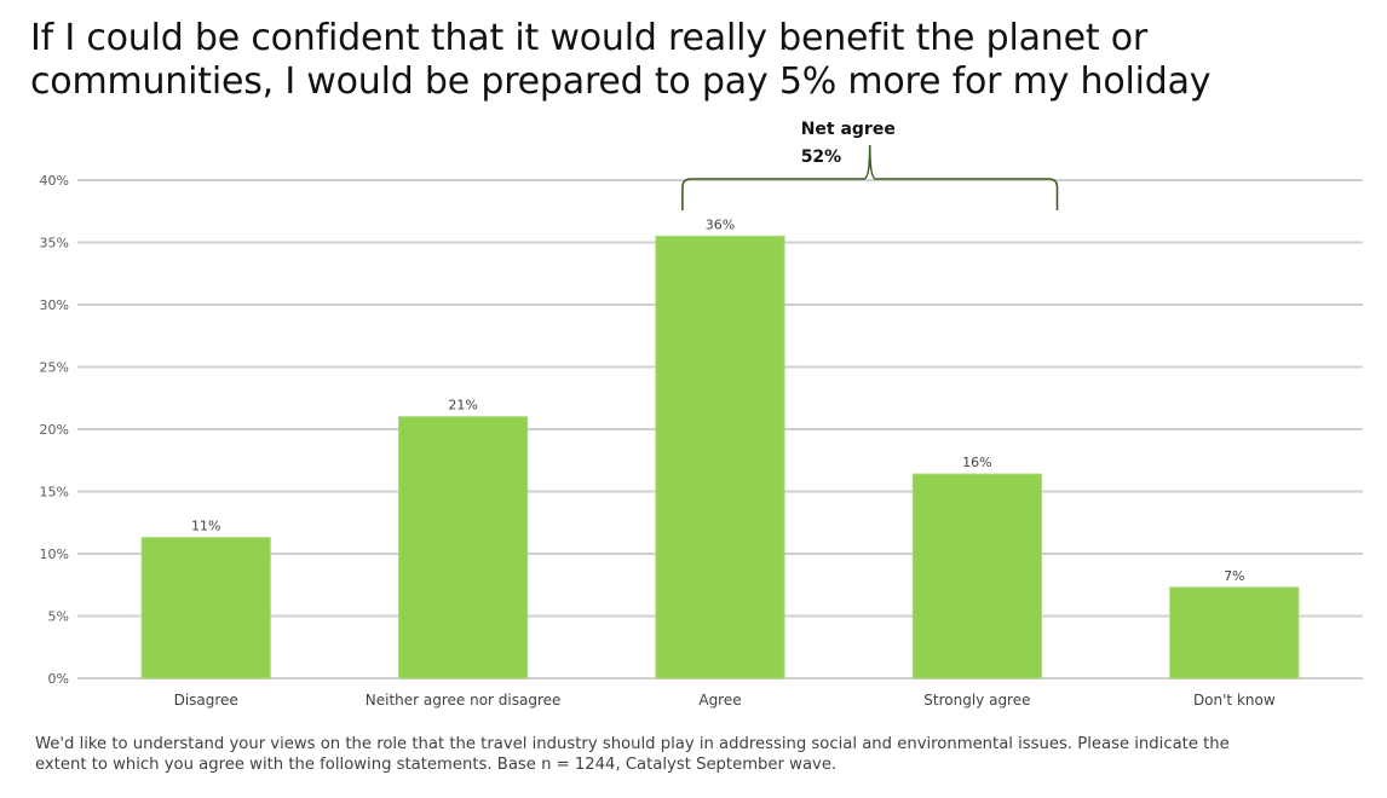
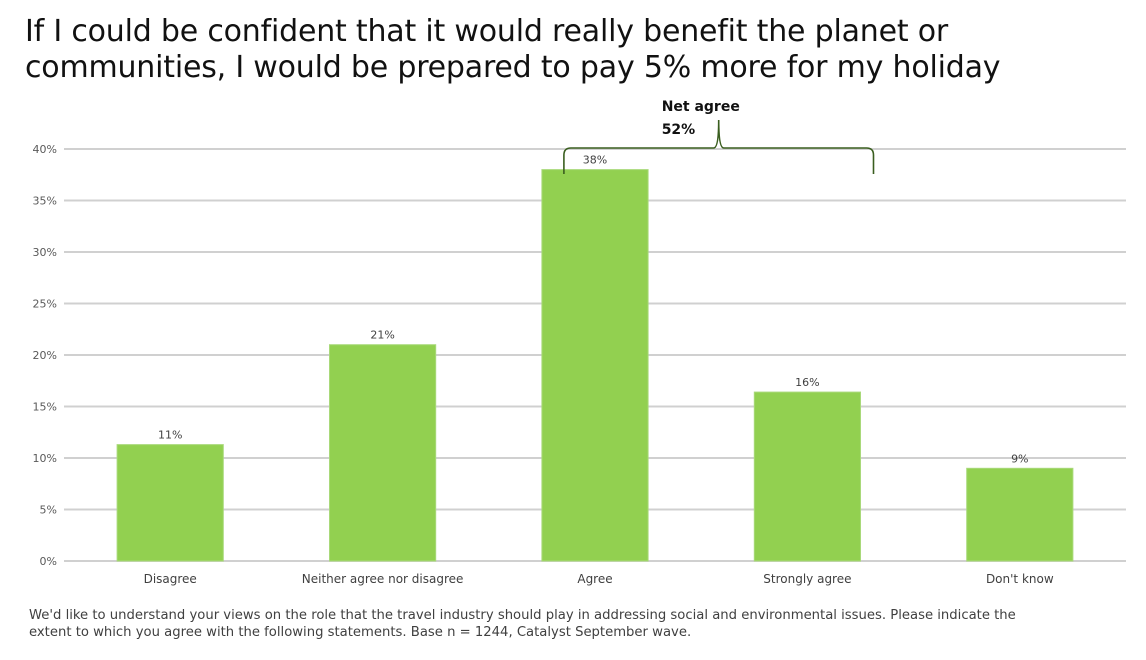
Agree: 36% -> 38%
Don't know: 7% -> 9%
